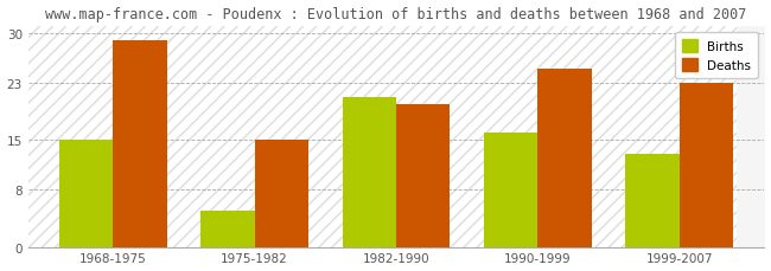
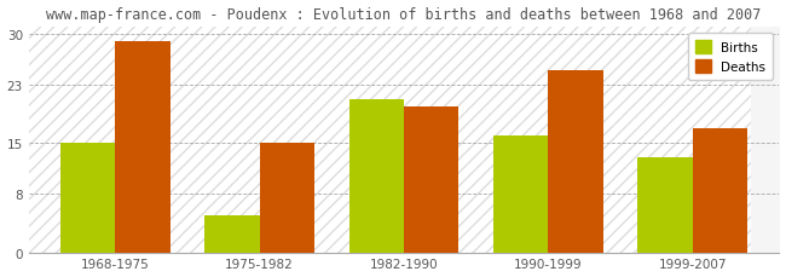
Deaths/1999-2007: 23 -> 17
